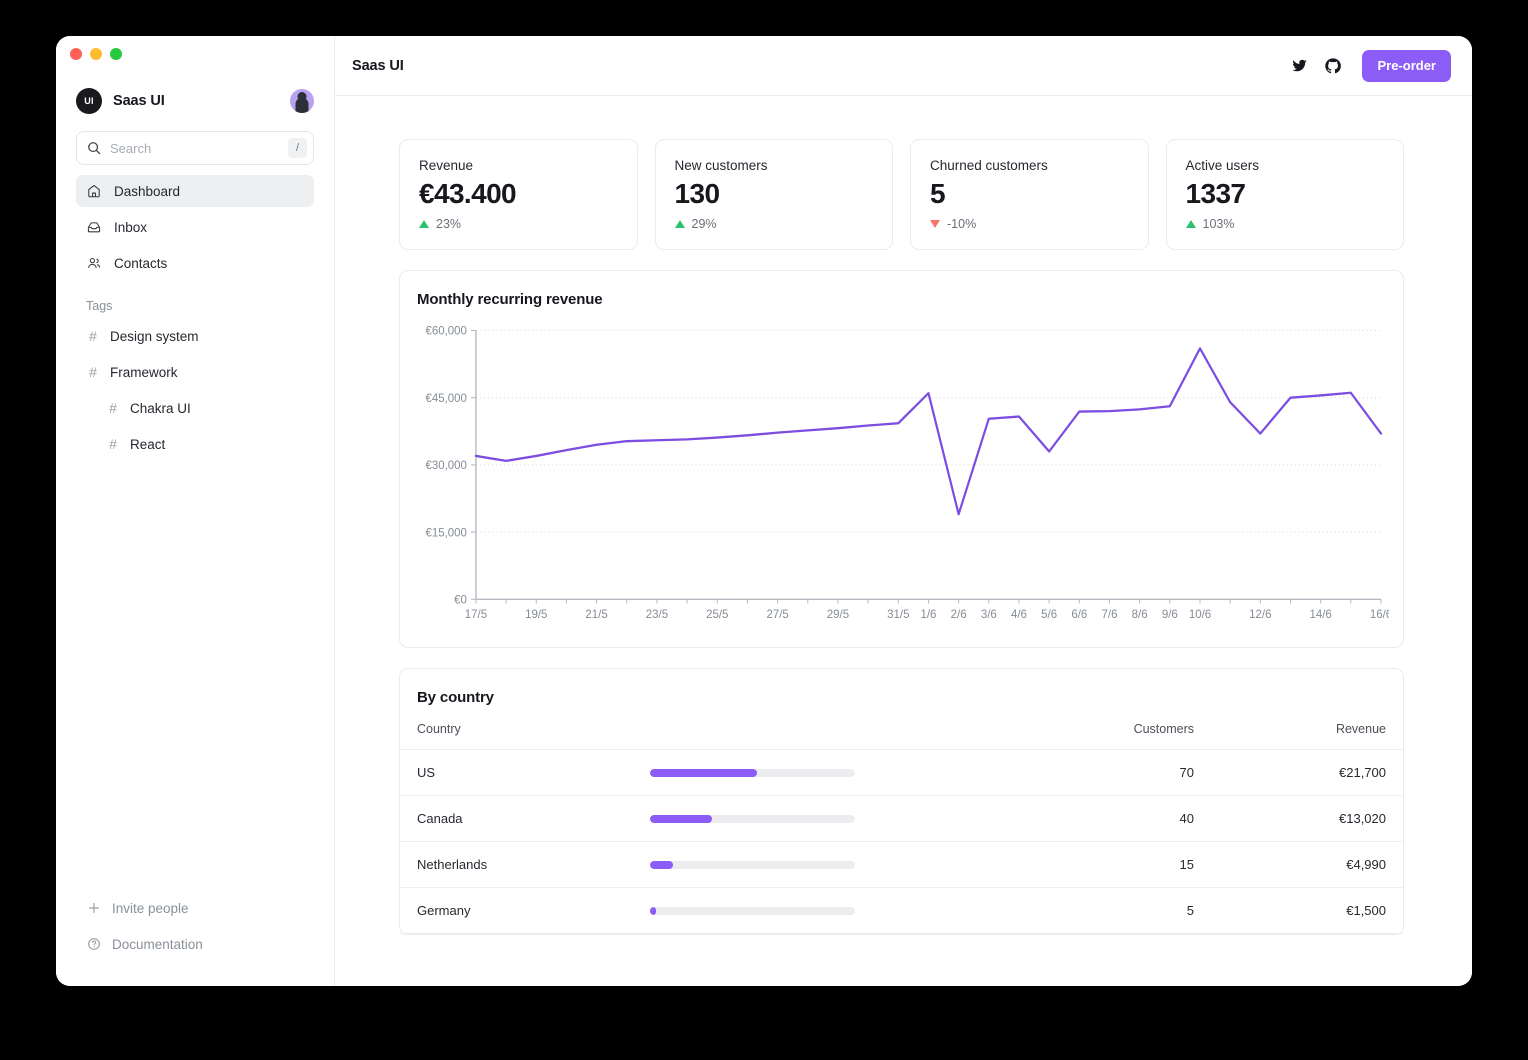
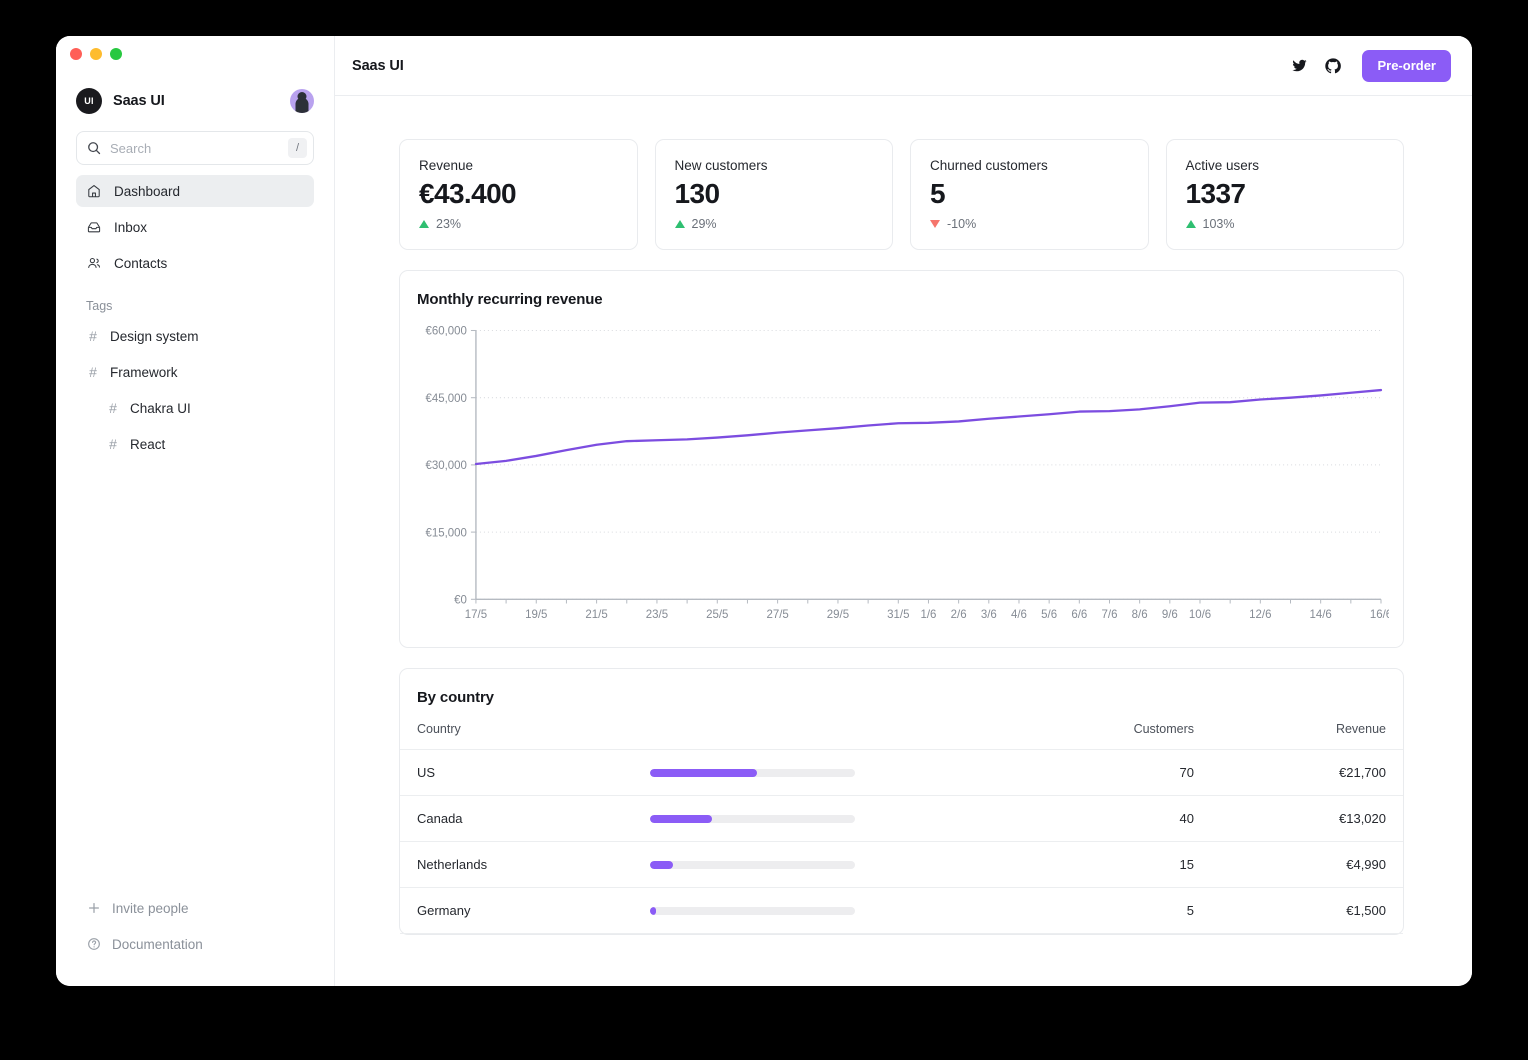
17/5: €32000 -> €30000
1/6: €46000 -> €39000
2/6: €19000 -> €40000
5/6: €33000 -> €41000
10/6: €56000 -> €44000
12/6: €37000 -> €45000
16/6: €37000 -> €47000
